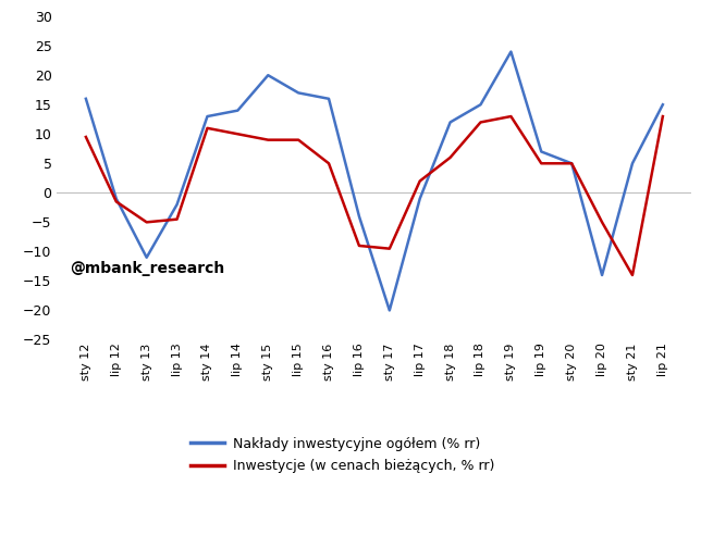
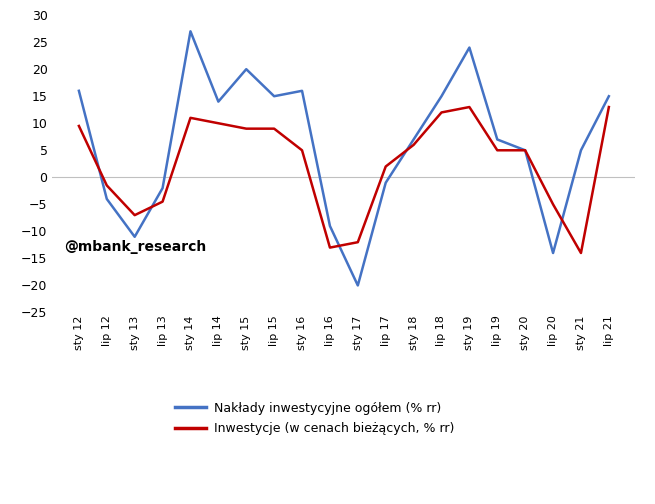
Nakłady inwestycyjne ogółem (% rr)/lip 12: -1 -> -4
Inwestycje (w cenach bieżących, % rr)/sty 13: -5.0 -> -7.0
Nakłady inwestycyjne ogółem (% rr)/sty 14: 13 -> 27
Nakłady inwestycyjne ogółem (% rr)/lip 15: 17 -> 15
Nakłady inwestycyjne ogółem (% rr)/lip 16: -4 -> -9
Inwestycje (w cenach bieżących, % rr)/lip 16: -9.0 -> -13.0
Inwestycje (w cenach bieżących, % rr)/sty 17: -9.5 -> -12.0
Nakłady inwestycyjne ogółem (% rr)/sty 18: 12 -> 7
